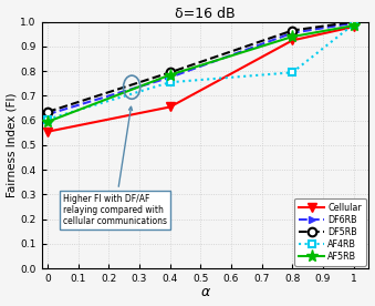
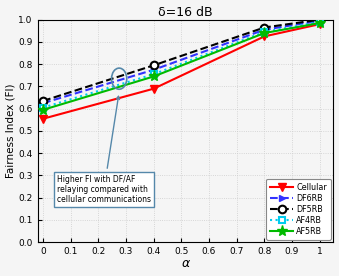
Cellular/0.4: 0.655 -> 0.690
AF5RB/0.4: 0.785 -> 0.745
AF4RB/0.8: 0.795 -> 0.945
